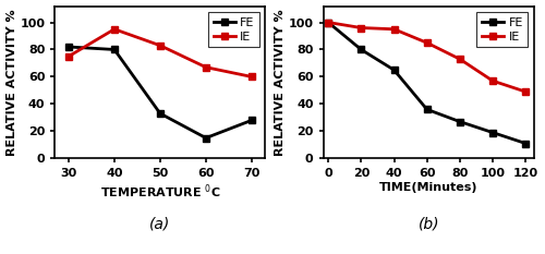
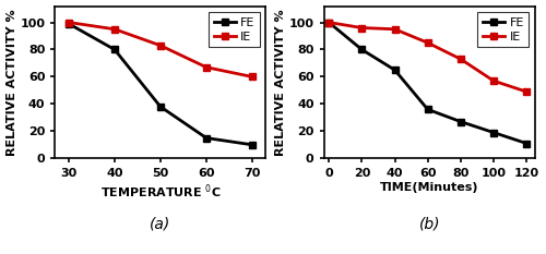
FE/30: 82 -> 99
IE/30: 75 -> 100
FE/50: 33 -> 38
FE/70: 28 -> 10
